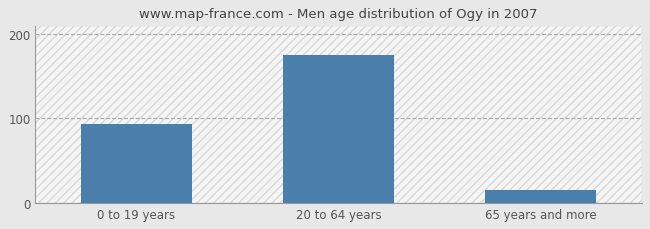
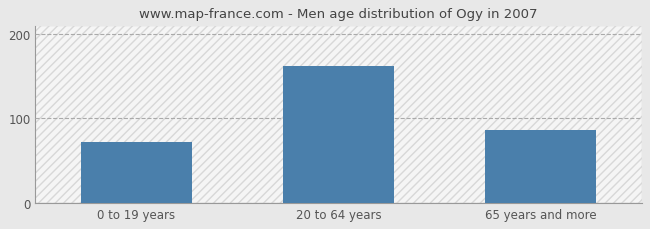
0 to 19 years: 93 -> 72
20 to 64 years: 175 -> 162
65 years and more: 15 -> 86
